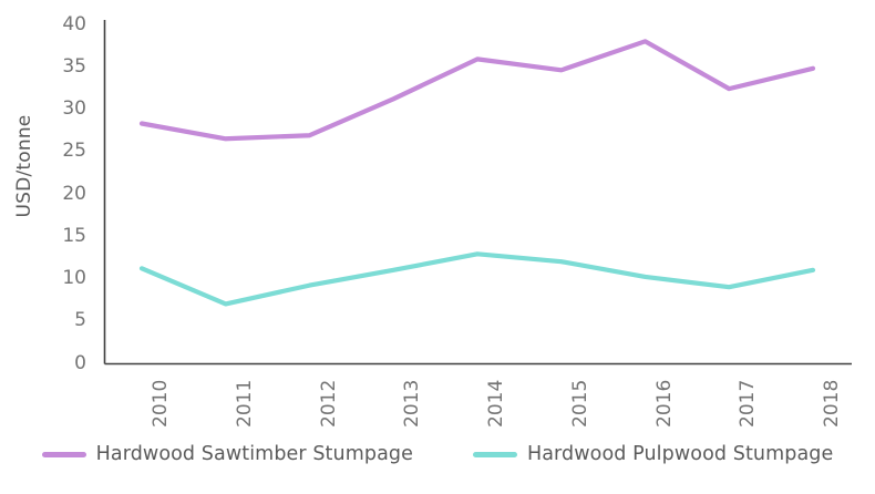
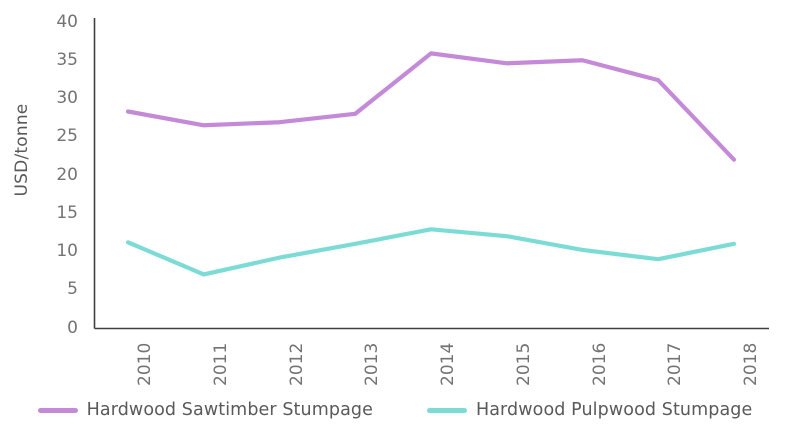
Hardwood Sawtimber Stumpage/2013: 31 -> 28
Hardwood Sawtimber Stumpage/2016: 38 -> 35
Hardwood Sawtimber Stumpage/2018: 35 -> 22
